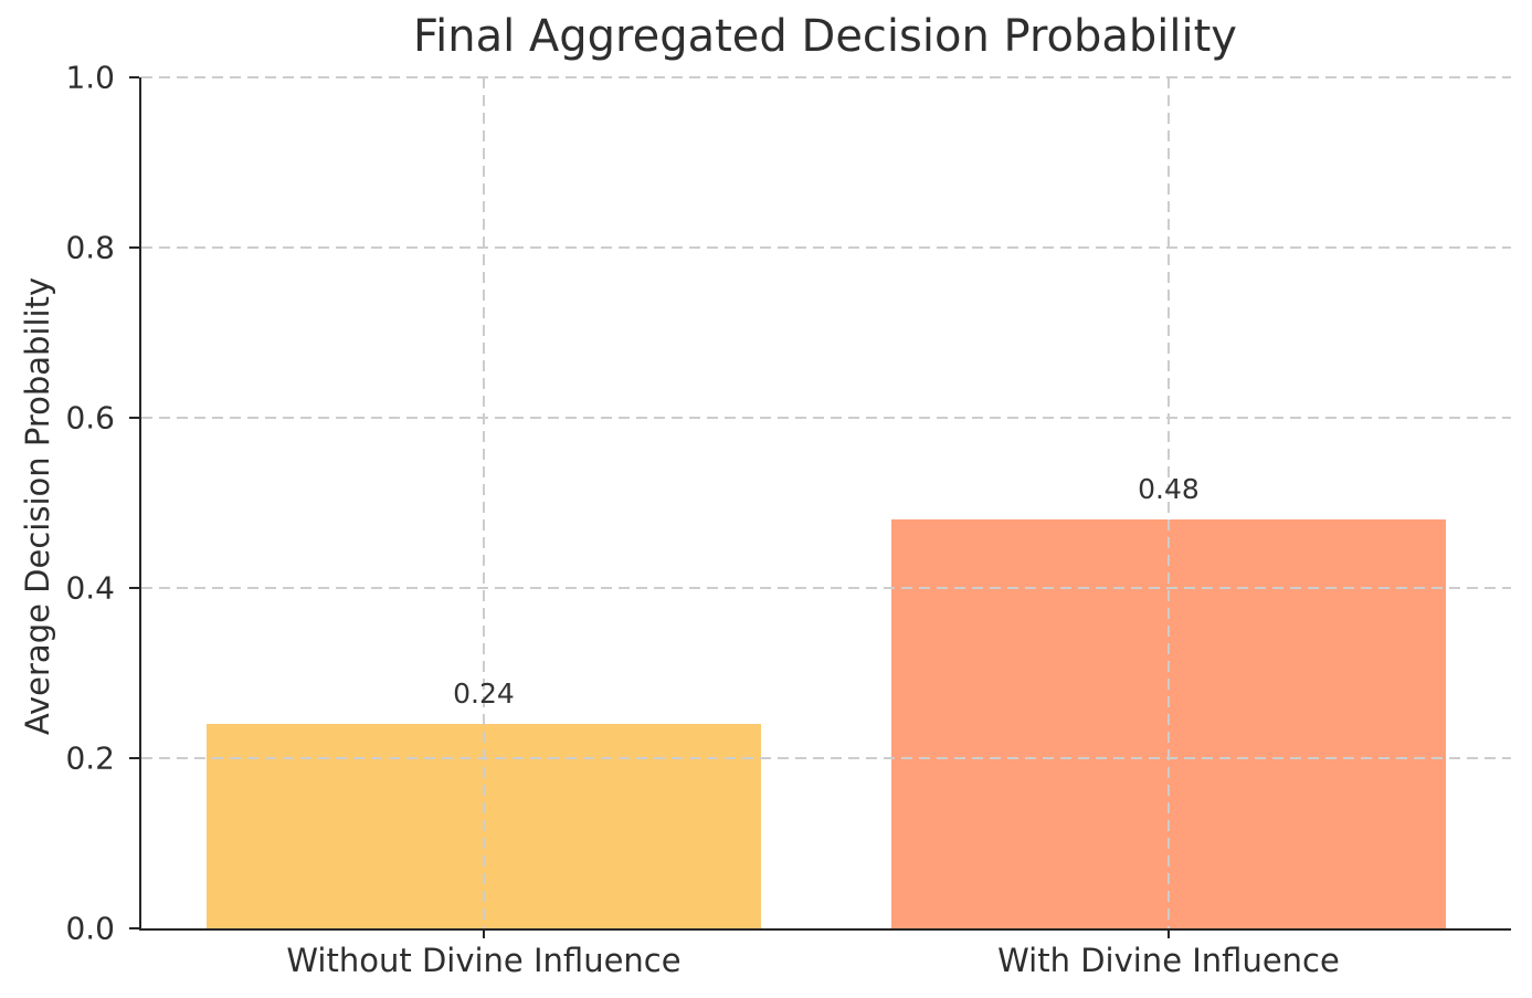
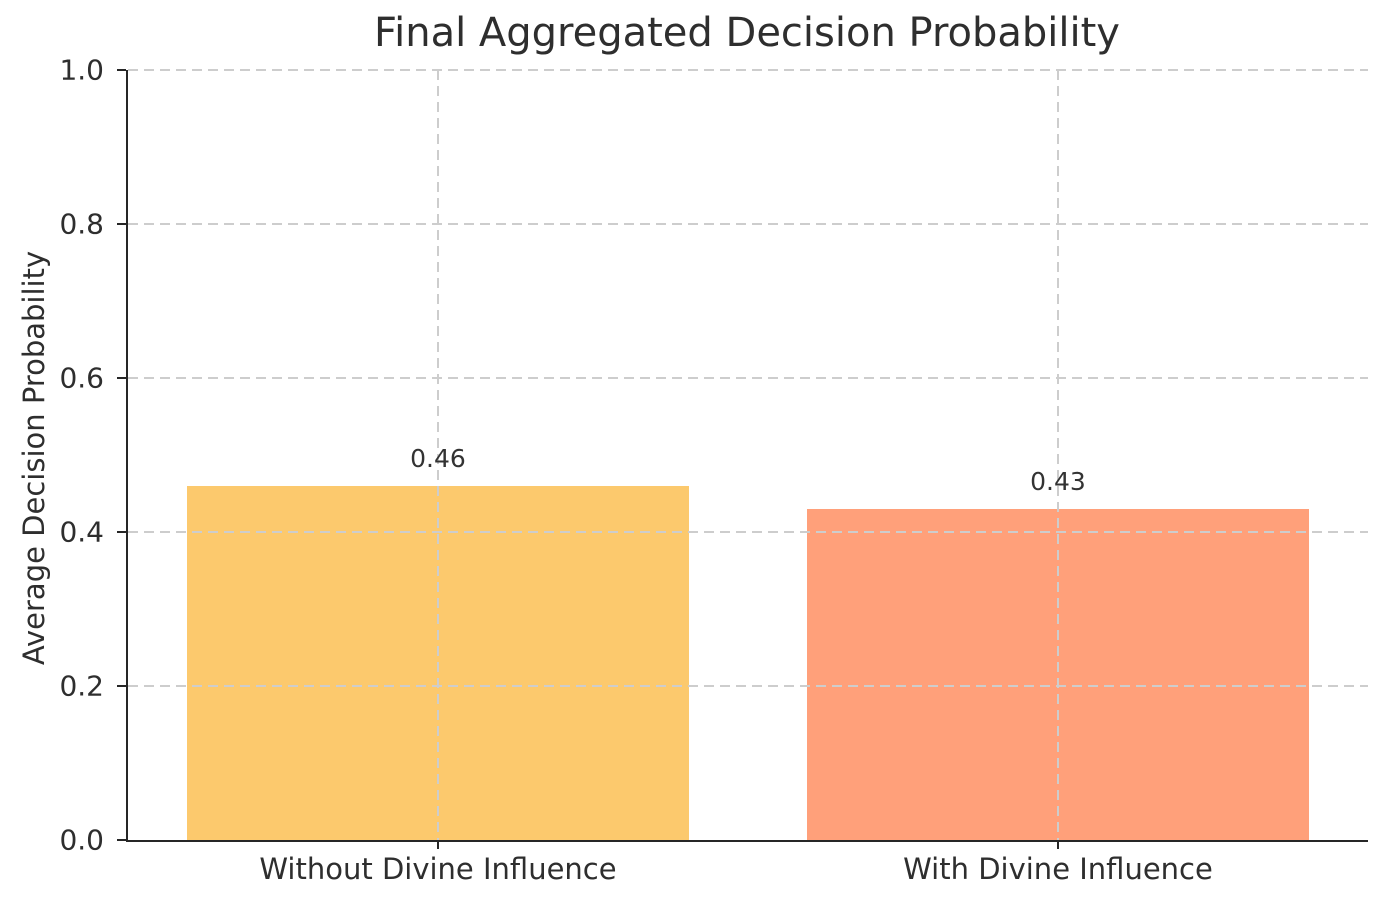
Without Divine Influence: 0.24 -> 0.46
With Divine Influence: 0.48 -> 0.43
